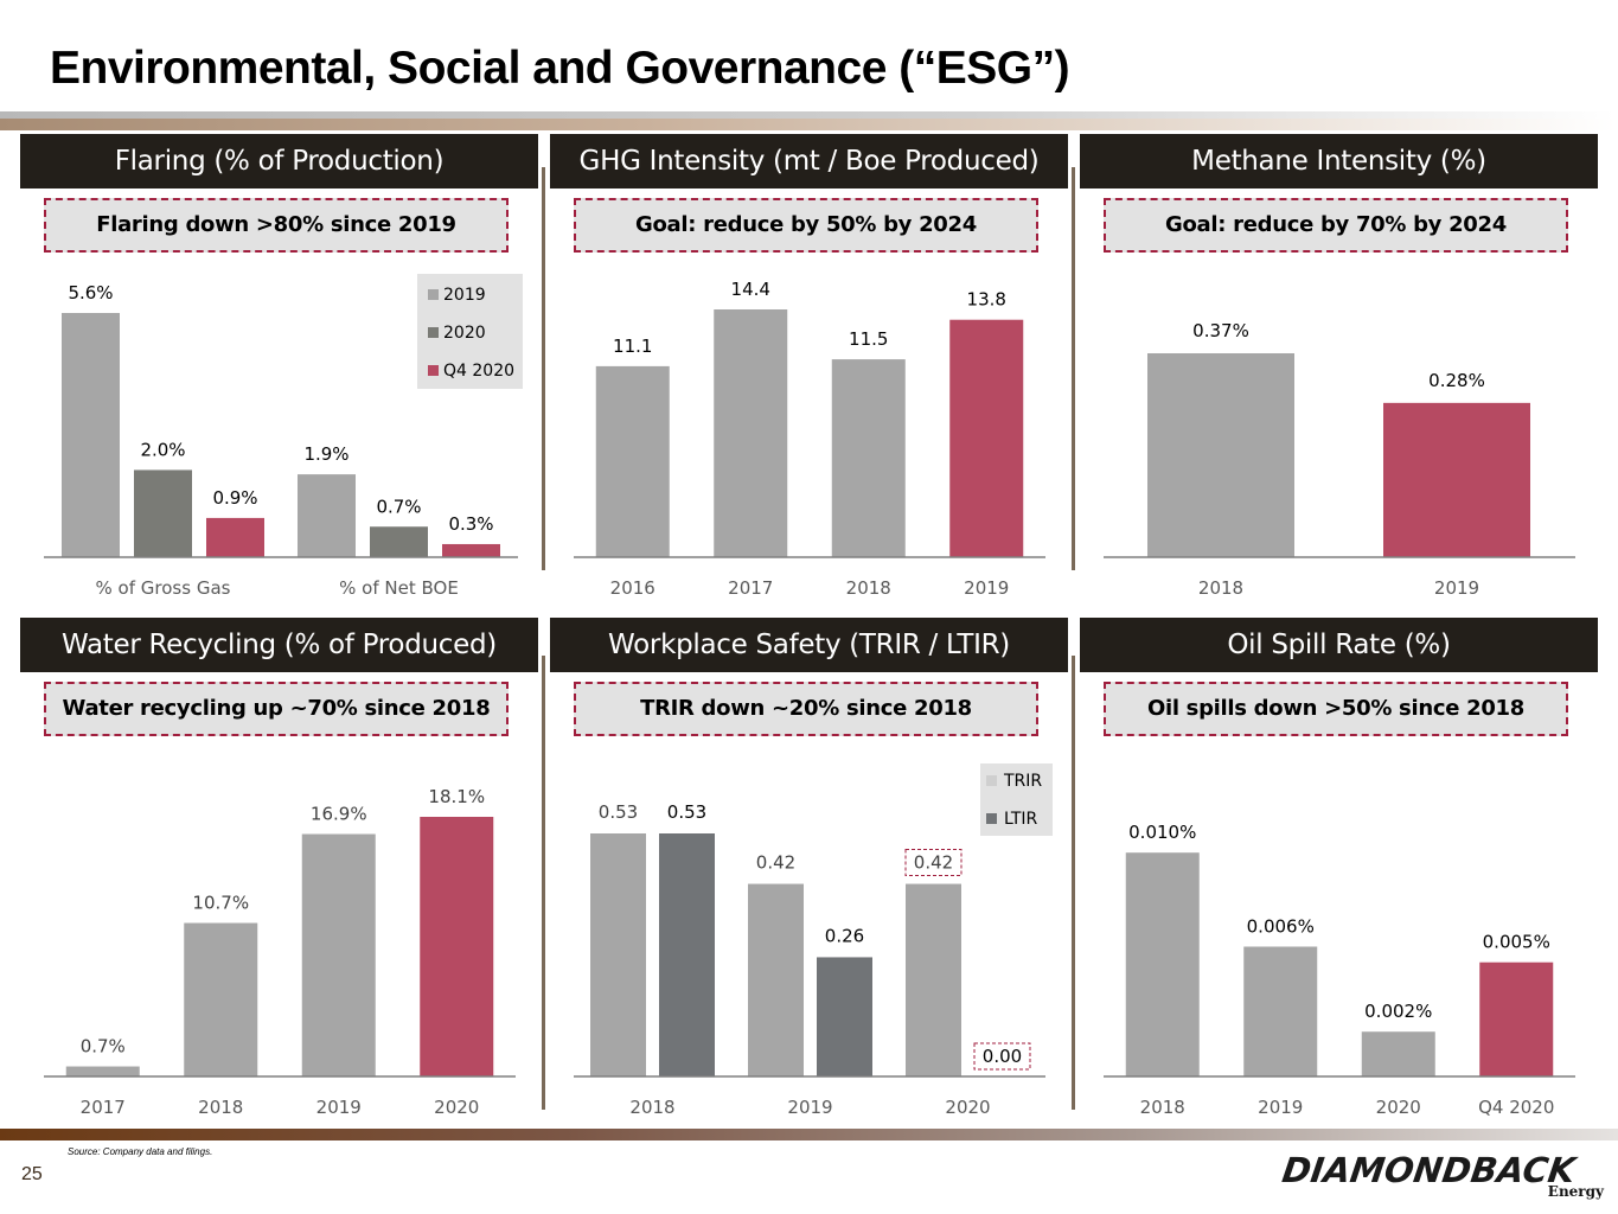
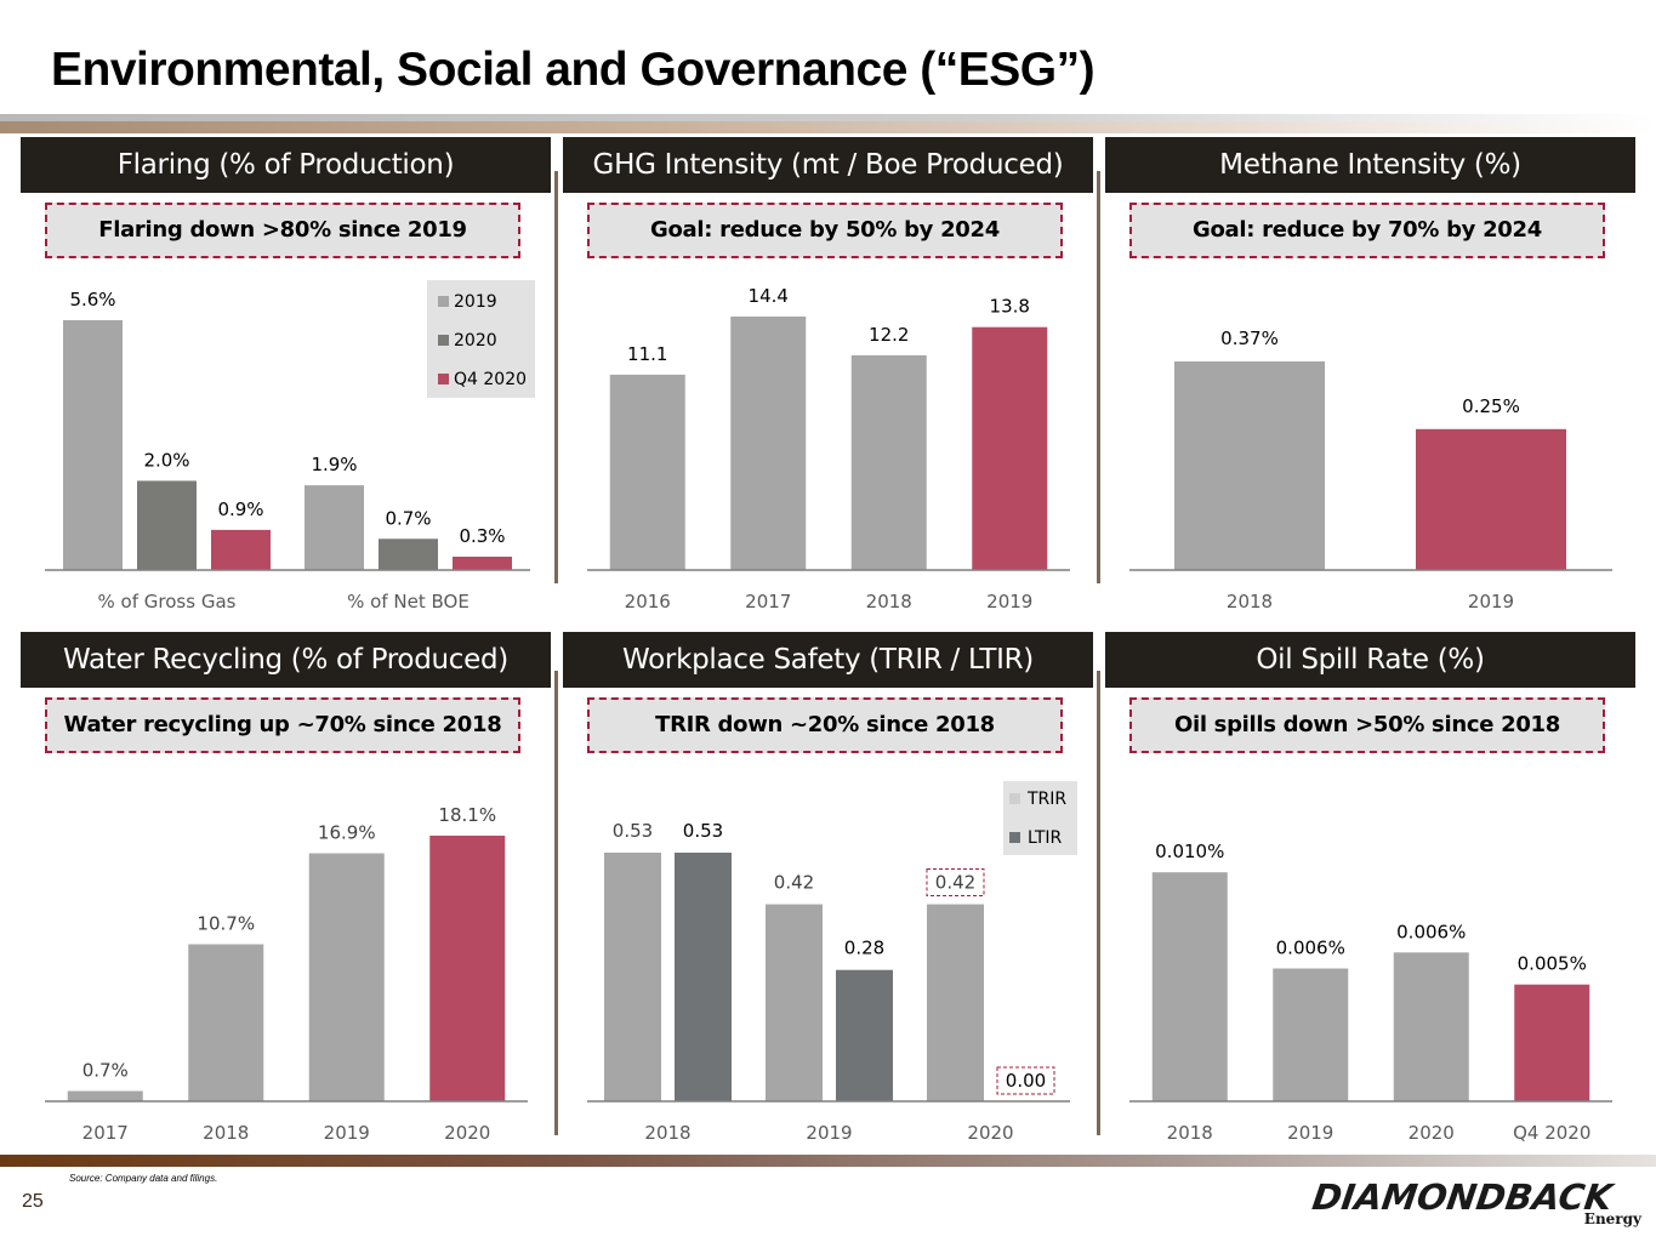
GHG Intensity (mt / Boe Produced)/2018: 11.5 -> 12.2
Methane Intensity (%)/2019: 0.28% -> 0.25%
Workplace Safety (TRIR / LTIR)/LTIR/2019: 0.26 -> 0.28
Oil Spill Rate (%)/2020: 0.002% -> 0.006%
